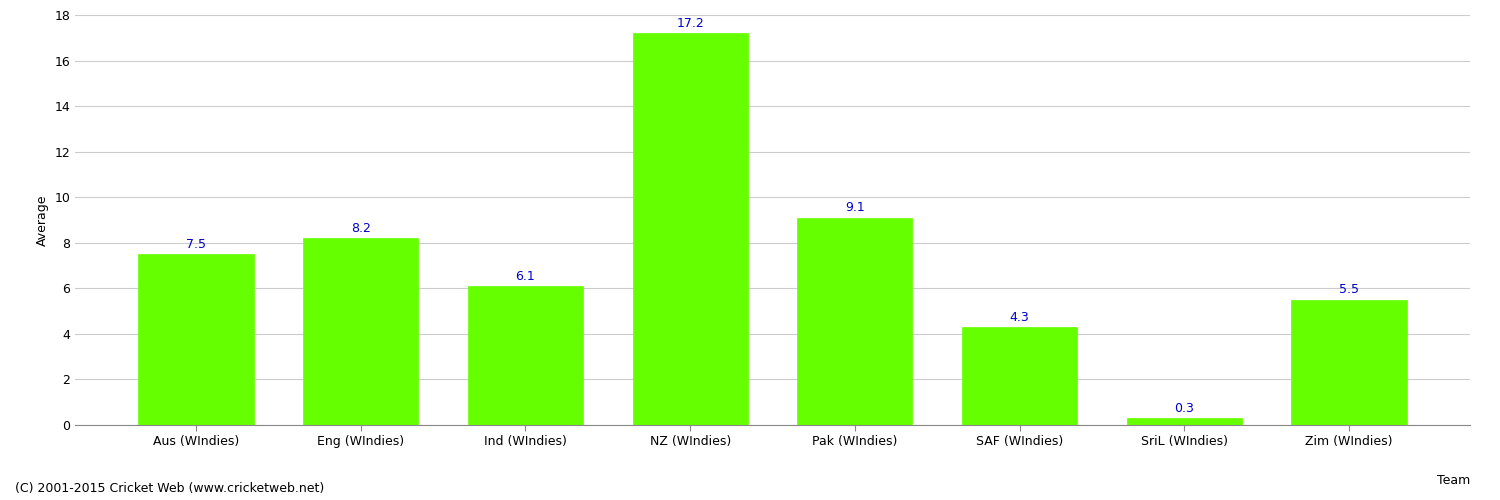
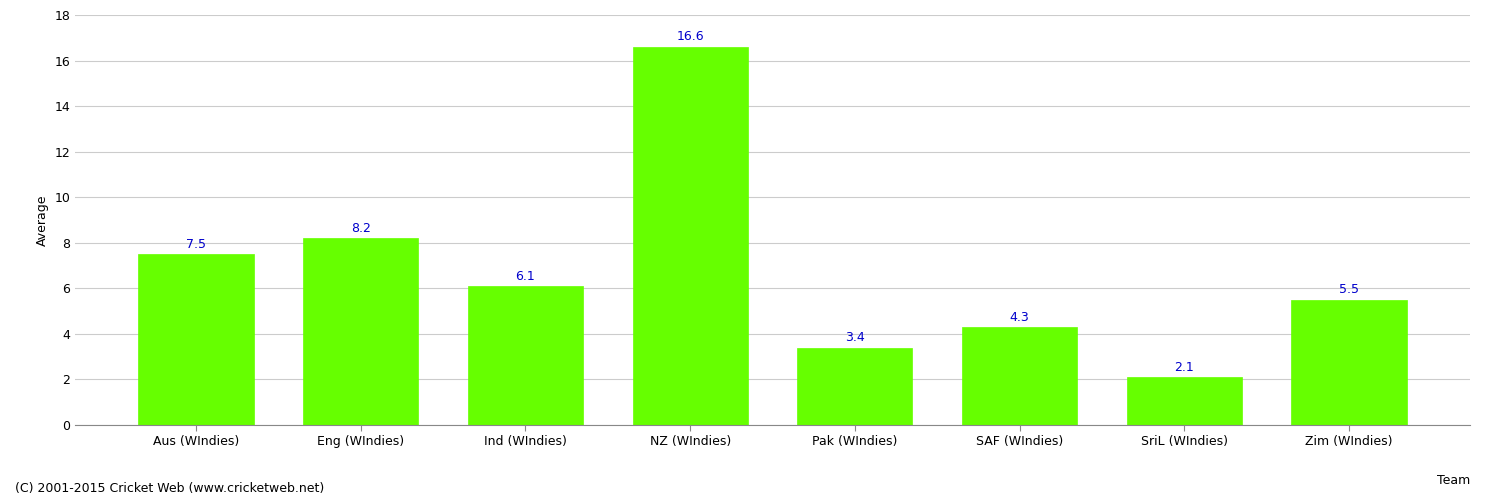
NZ (WIndies): 17.2 -> 16.6
Pak (WIndies): 9.1 -> 3.4
SriL (WIndies): 0.3 -> 2.1
